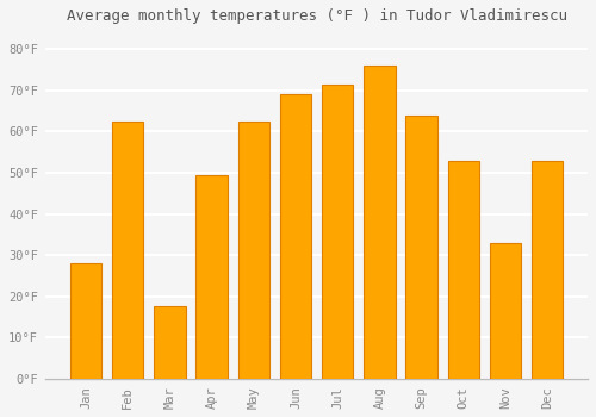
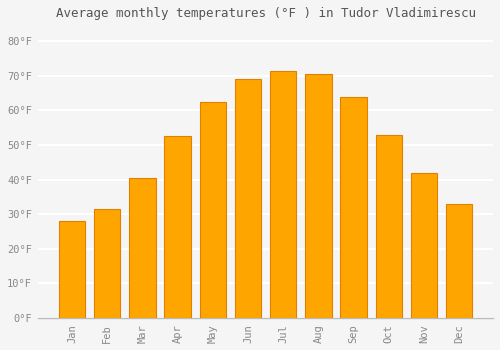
Feb: 62.5°F -> 31.5°F
Mar: 17.5°F -> 40.5°F
Apr: 49.5°F -> 52.5°F
Aug: 76.0°F -> 70.5°F
Nov: 33.0°F -> 42.0°F
Dec: 53.0°F -> 33.0°F
